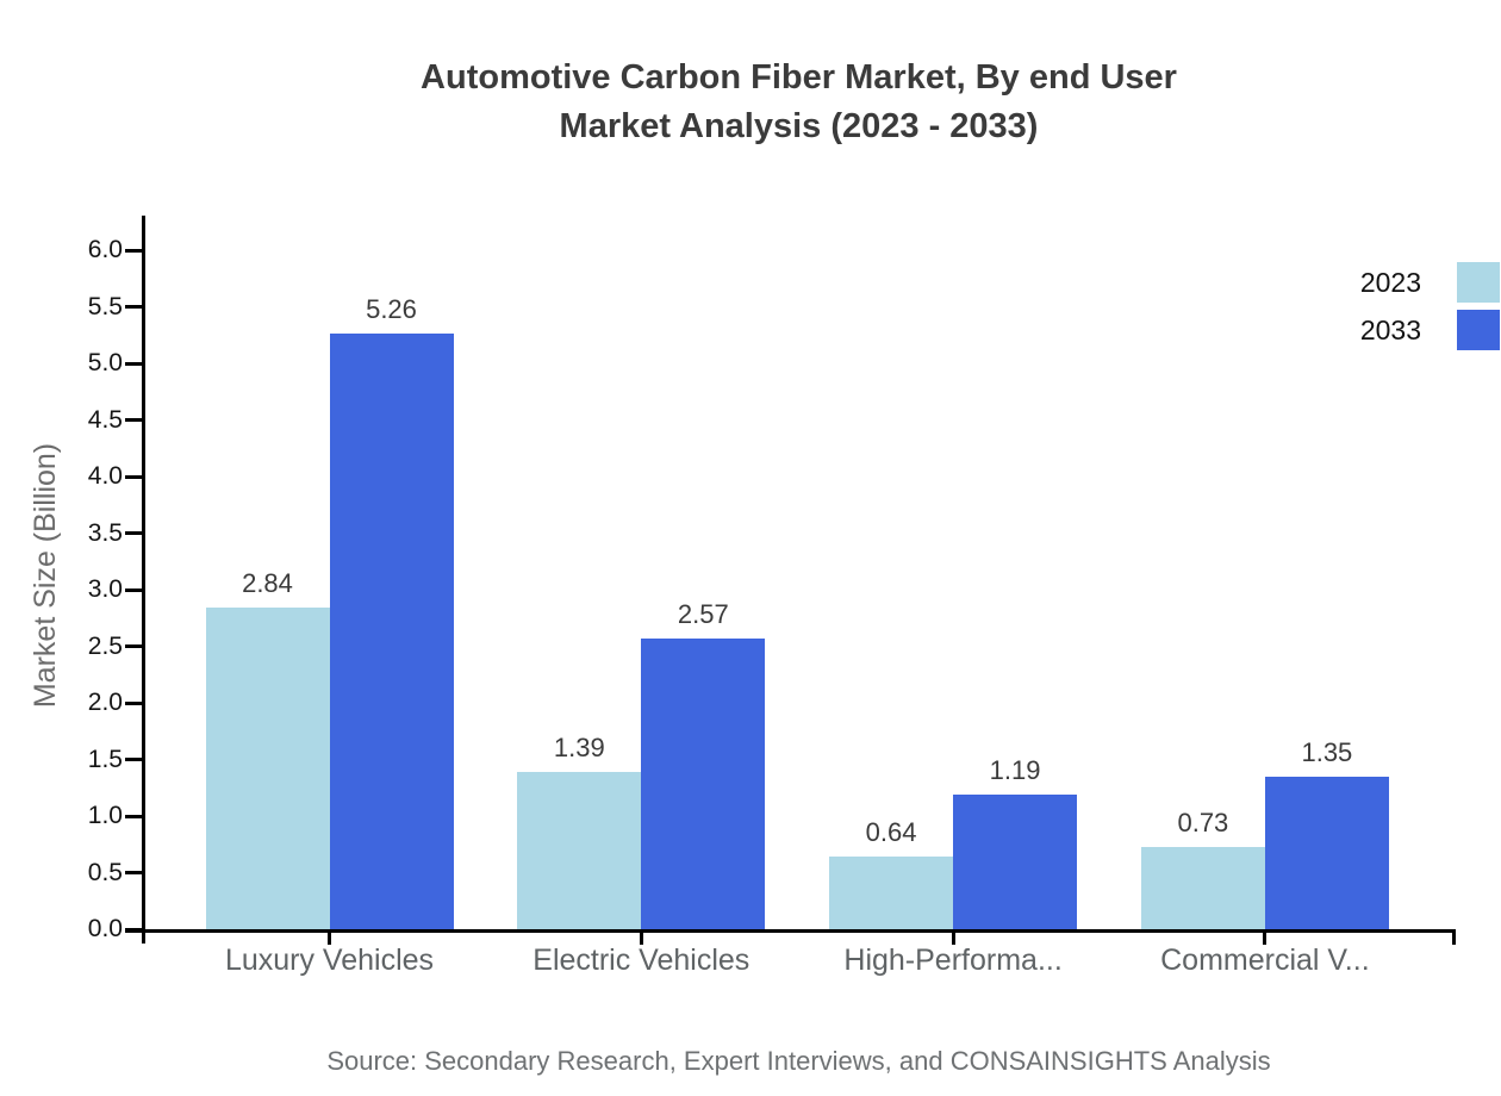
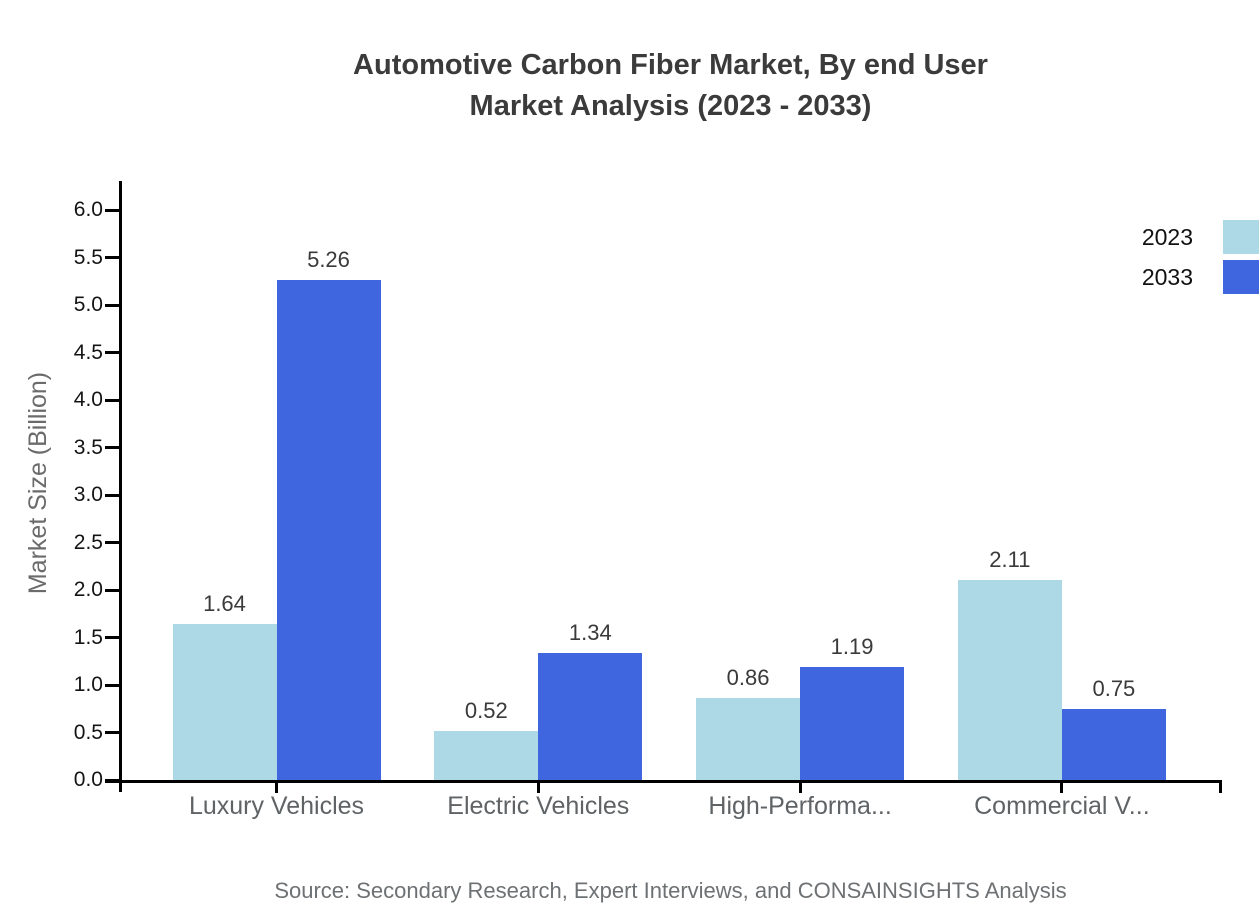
2023/Luxury Vehicles: 2.84 -> 1.64
2023/Electric Vehicles: 1.39 -> 0.52
2033/Electric Vehicles: 2.57 -> 1.34
2023/High-Performa...: 0.64 -> 0.86
2023/Commercial V...: 0.73 -> 2.11
2033/Commercial V...: 1.35 -> 0.75
